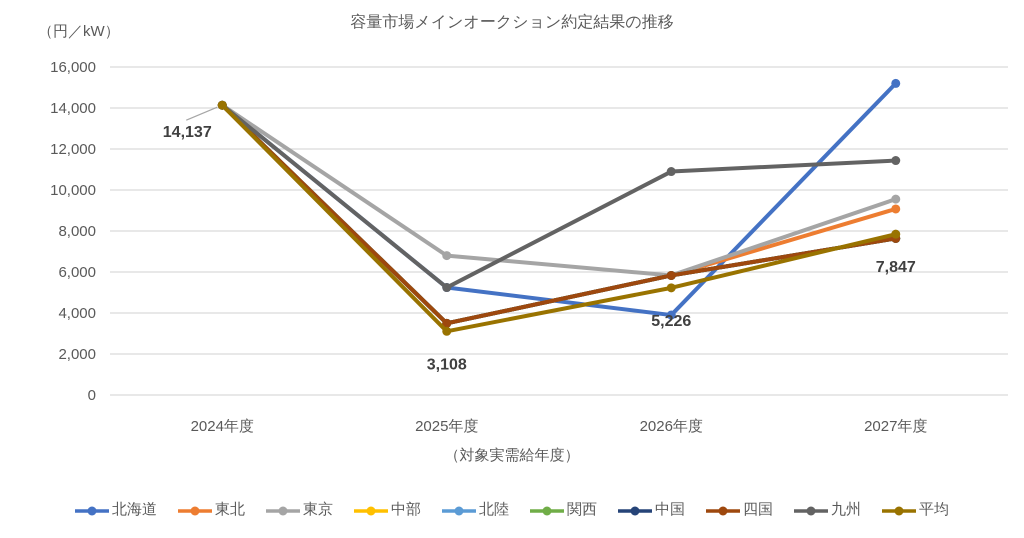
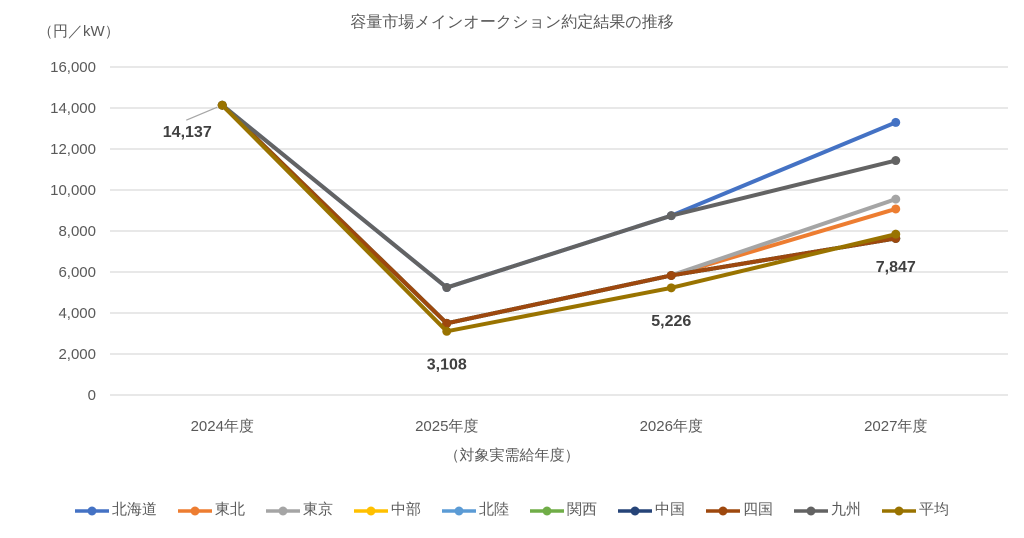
東京/2025年度: 6800 -> 3500
北海道/2026年度: 3900 -> 8700
九州/2026年度: 10900 -> 8700
北海道/2027年度: 15200 -> 13300
